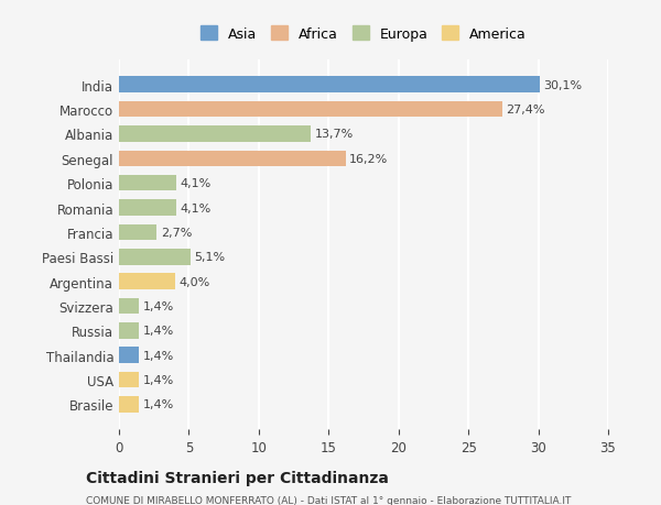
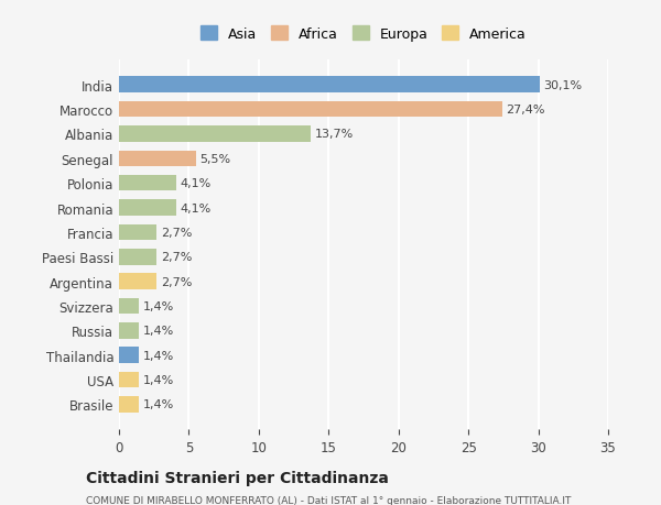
Senegal: 16,2% -> 5,5%
Paesi Bassi: 5,1% -> 2,7%
Argentina: 4,0% -> 2,7%
